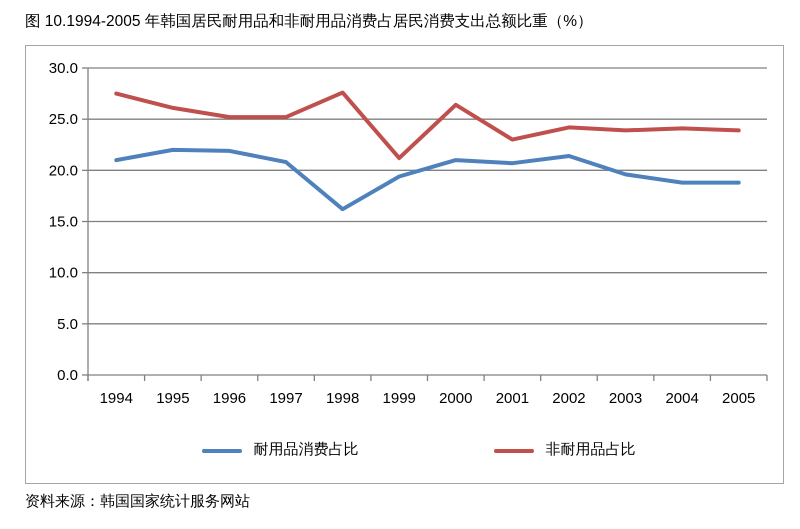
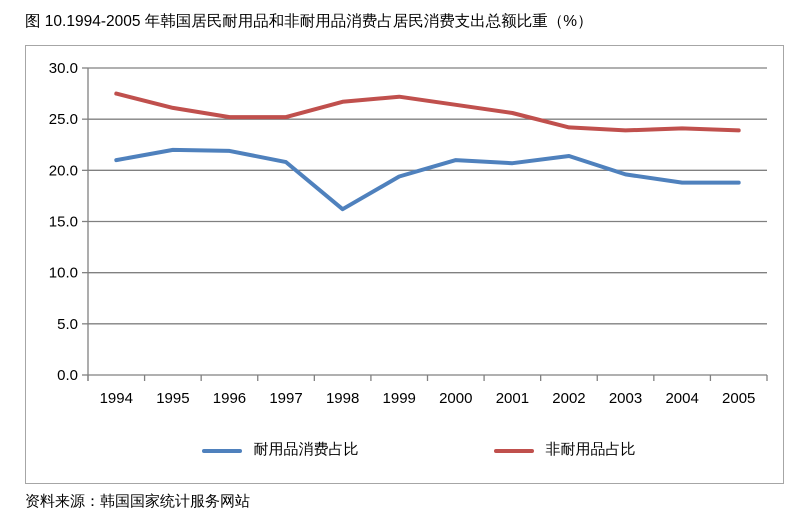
非耐用品占比/1998: 27.6 -> 26.7
非耐用品占比/1999: 21.2 -> 27.2
非耐用品占比/2001: 23.0 -> 25.6
